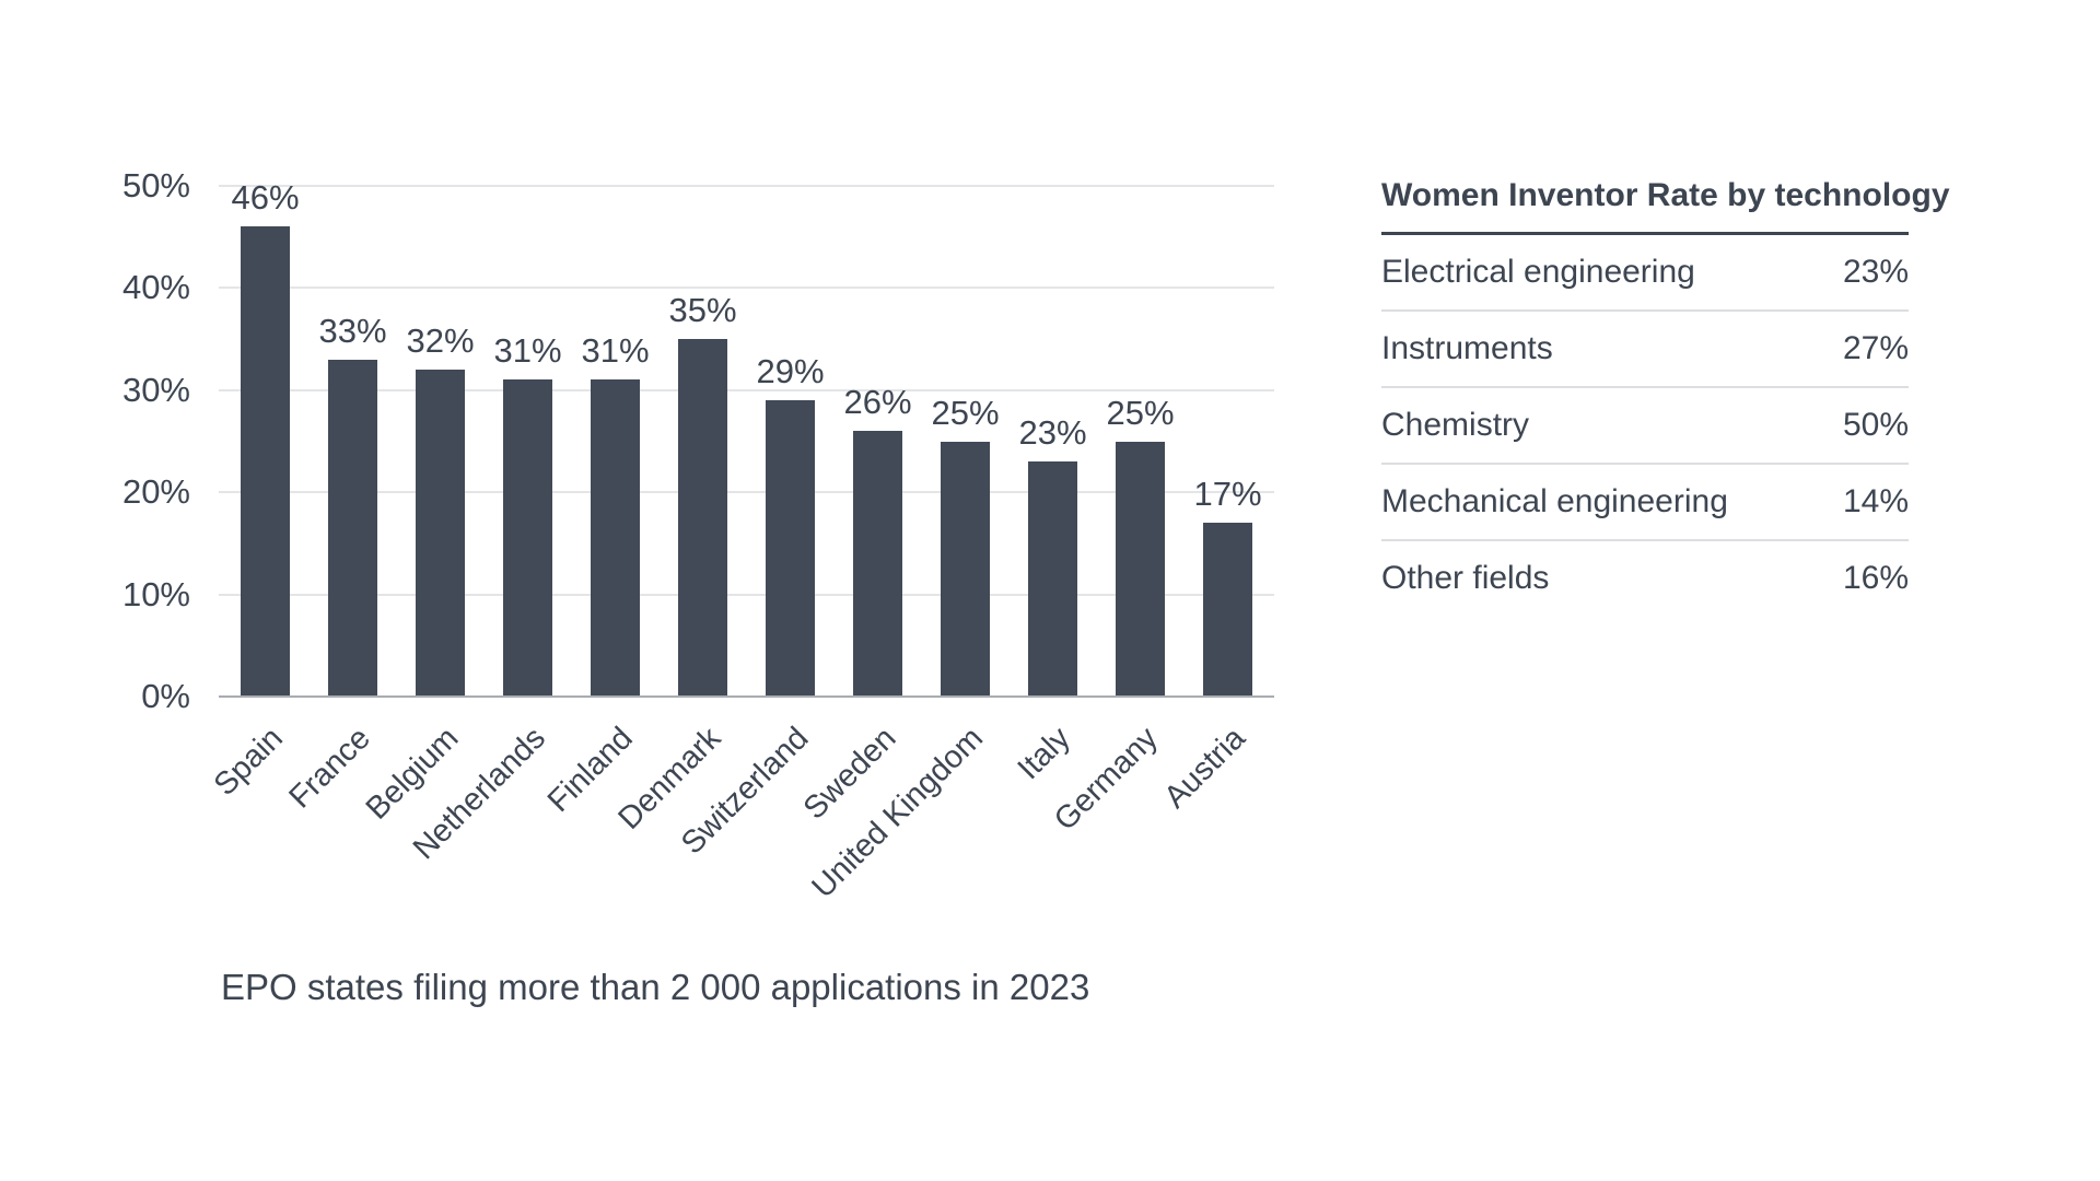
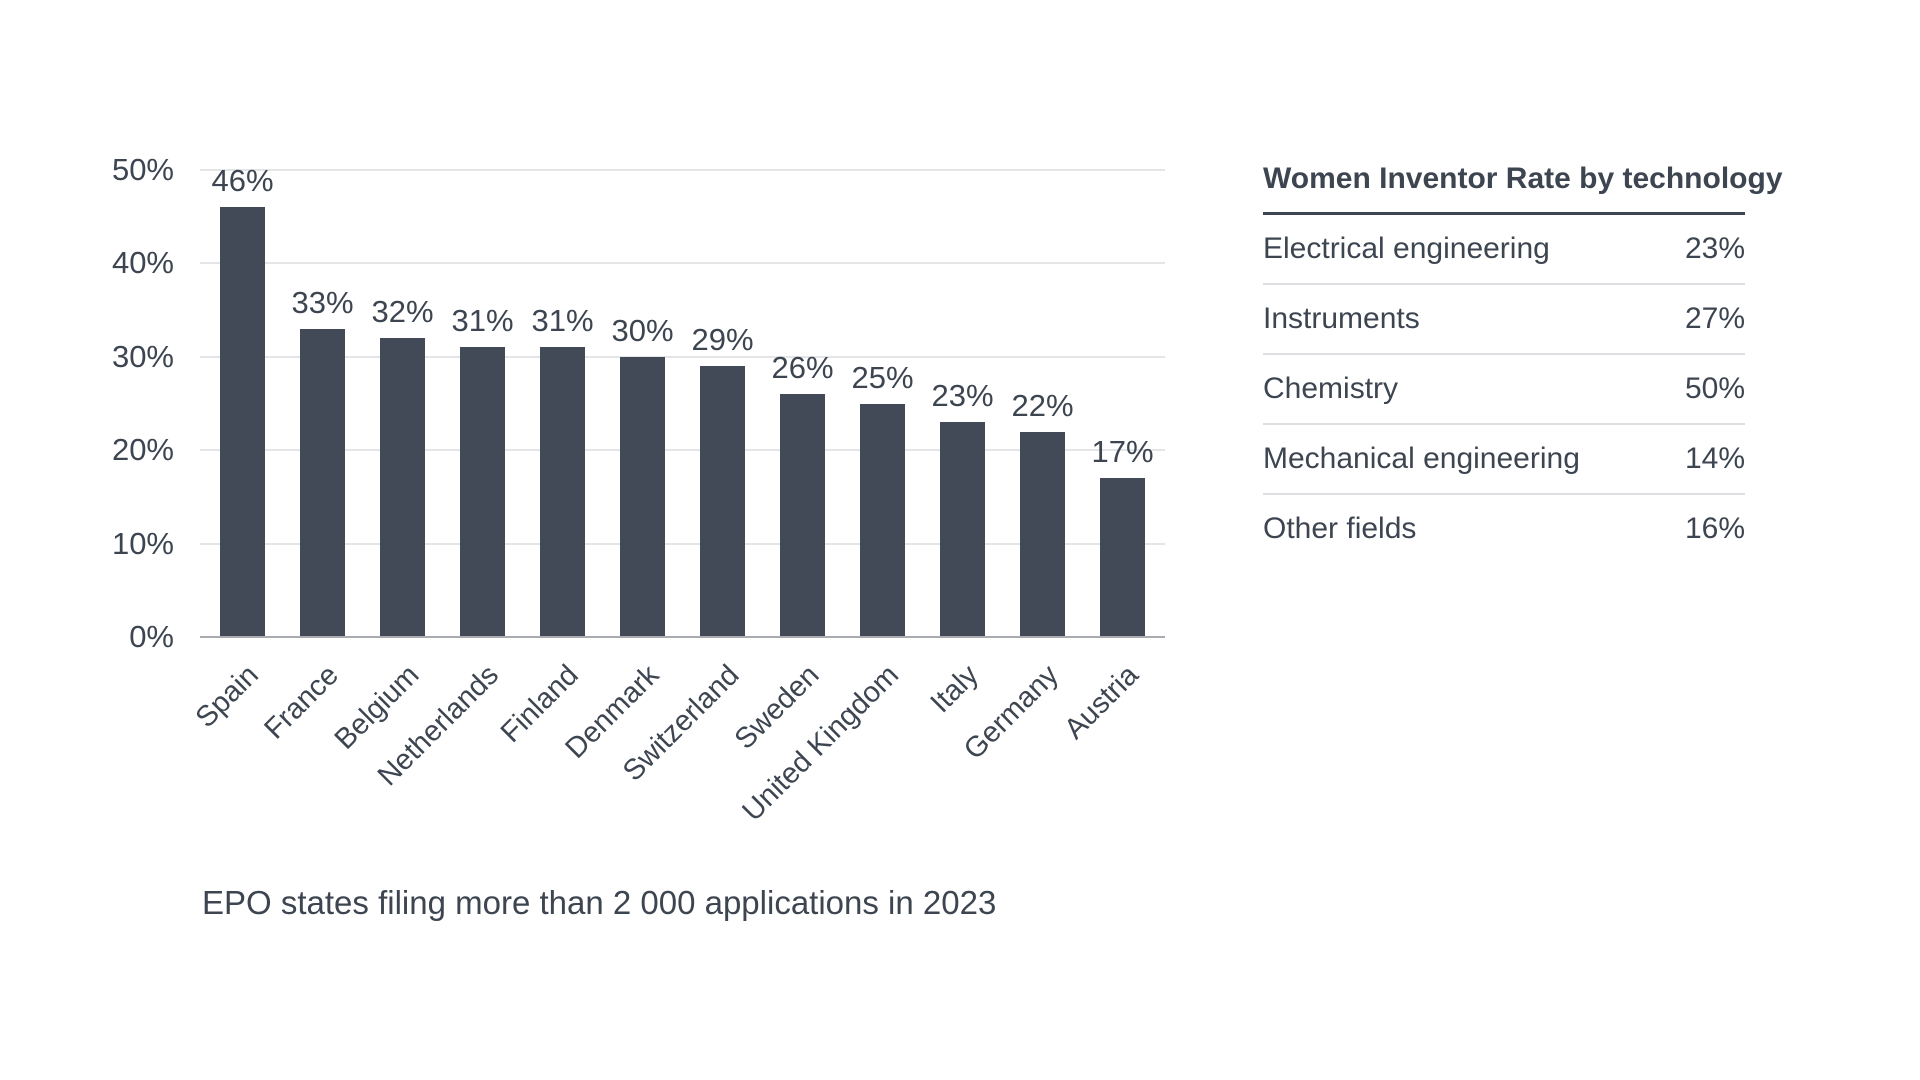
Denmark: 35% -> 30%
Germany: 25% -> 22%
